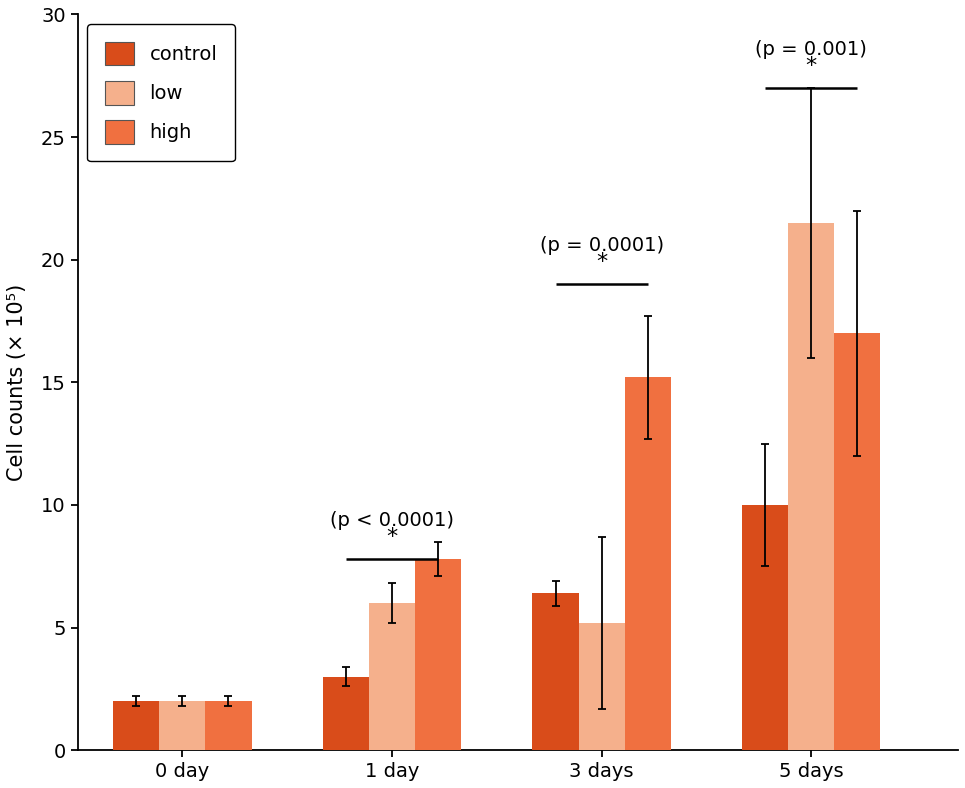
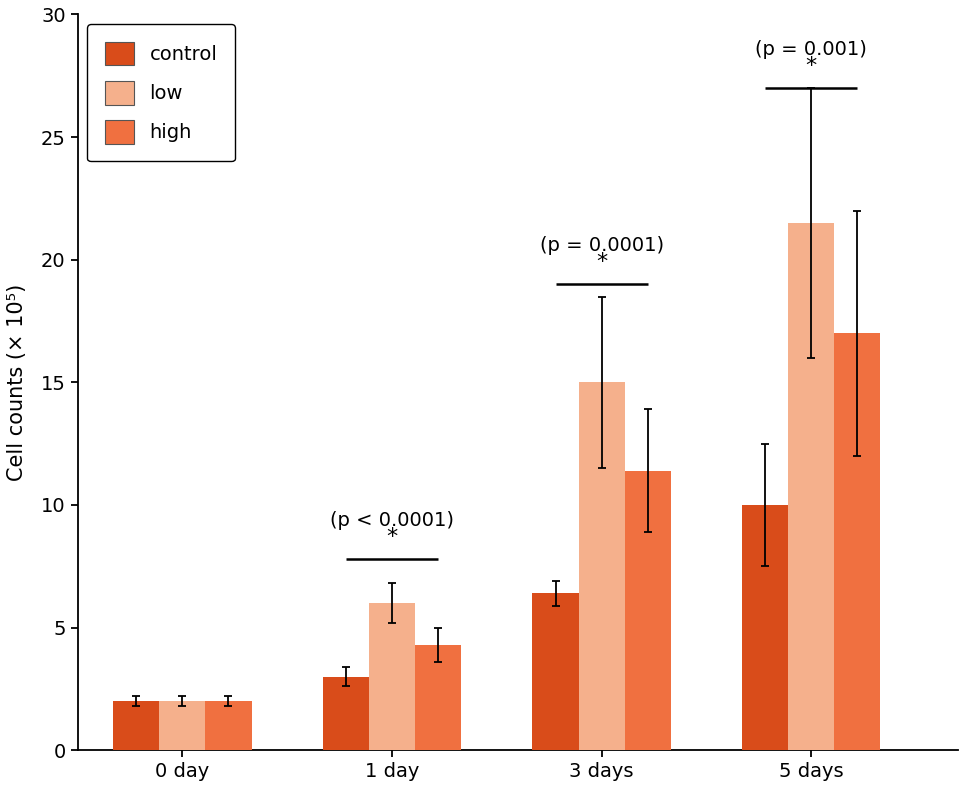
high/1 day: 7.8 -> 4.3
low/3 days: 5.2 -> 15.0
high/3 days: 15.2 -> 11.4
